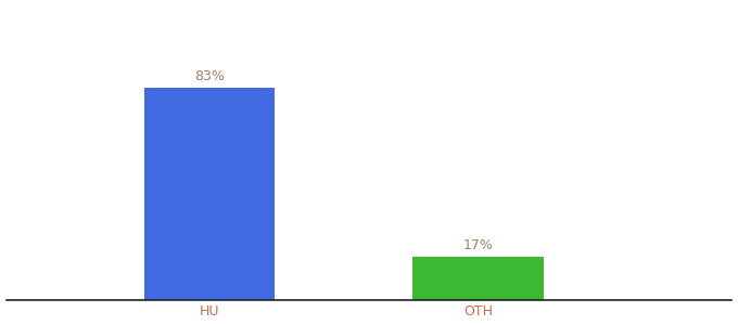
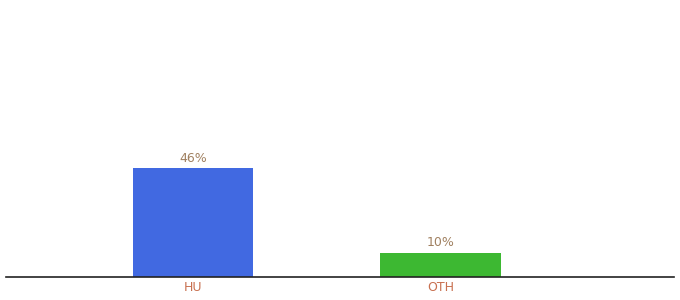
HU: 83% -> 46%
OTH: 17% -> 10%
